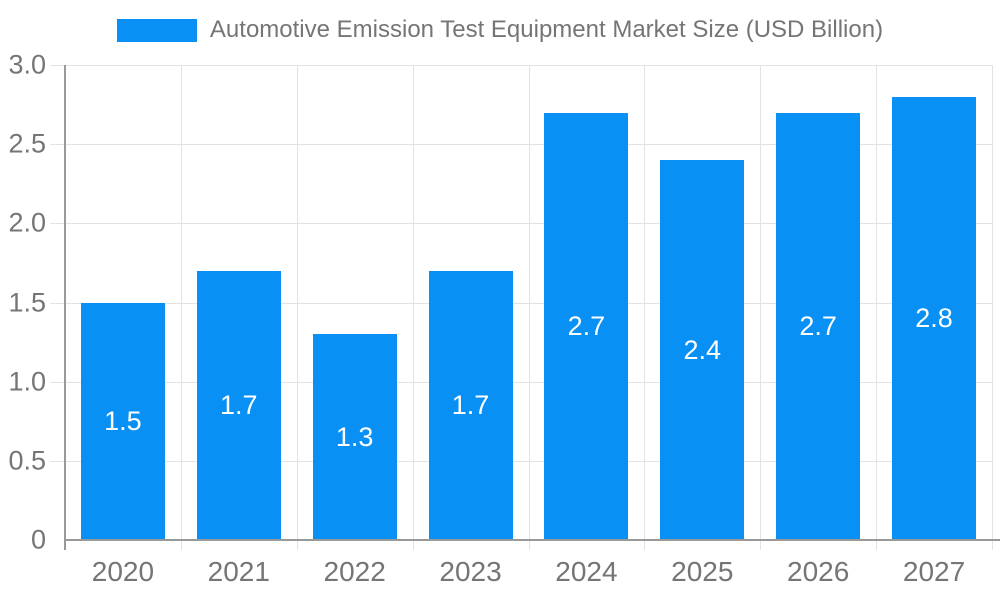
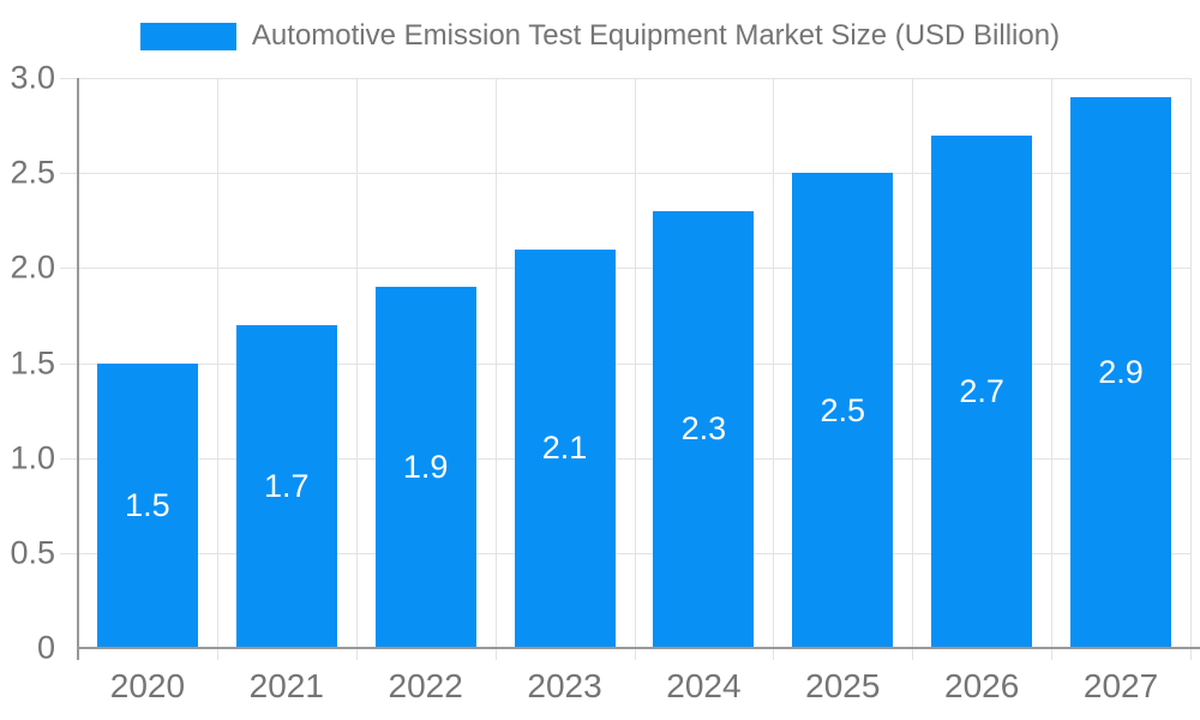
2022: 1.3 -> 1.9
2023: 1.7 -> 2.1
2024: 2.7 -> 2.3
2025: 2.4 -> 2.5
2027: 2.8 -> 2.9
